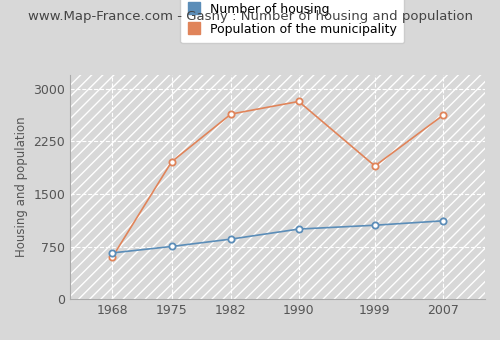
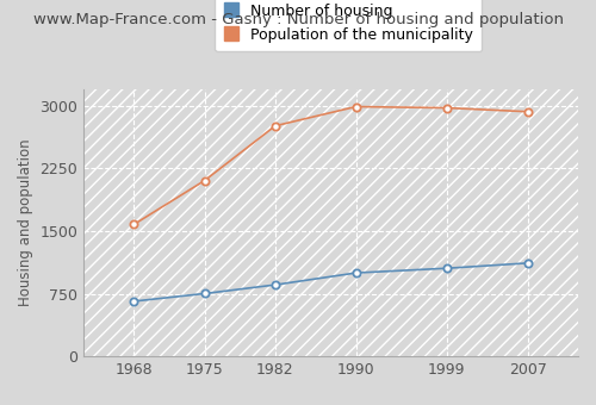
Population of the municipality/1968: 600 -> 1580
Population of the municipality/1975: 1960 -> 2100
Population of the municipality/1982: 2640 -> 2760
Population of the municipality/1990: 2820 -> 2990
Population of the municipality/1999: 1900 -> 2980
Population of the municipality/2007: 2620 -> 2930
